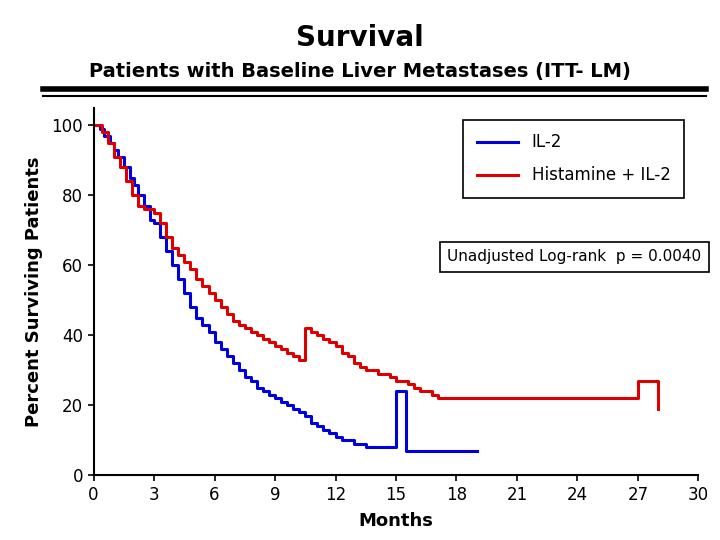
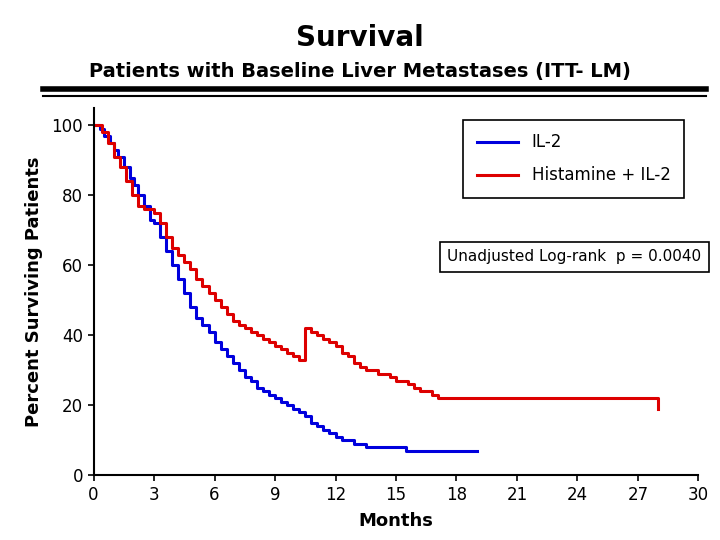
IL-2/15: 24 -> 8
Histamine + IL-2/27: 27 -> 22
